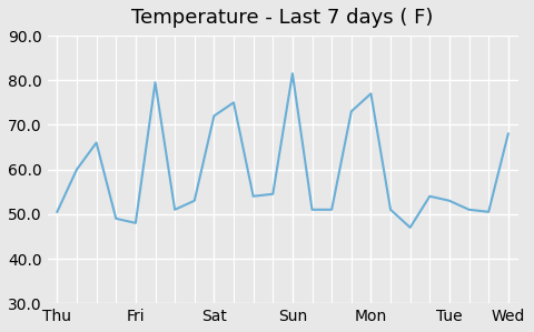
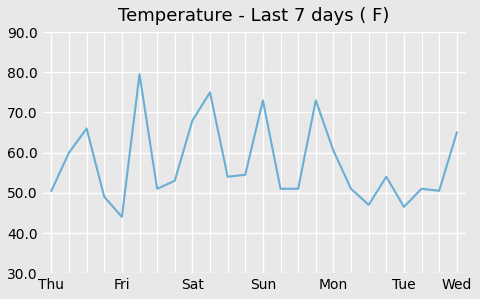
Fri: 48.0 -> 44.0
Sat: 72.0 -> 68.0
Sun: 81.5 -> 73.0
Mon: 77.0 -> 60.5
Tue: 53.0 -> 46.5
Wed: 68.0 -> 65.0
